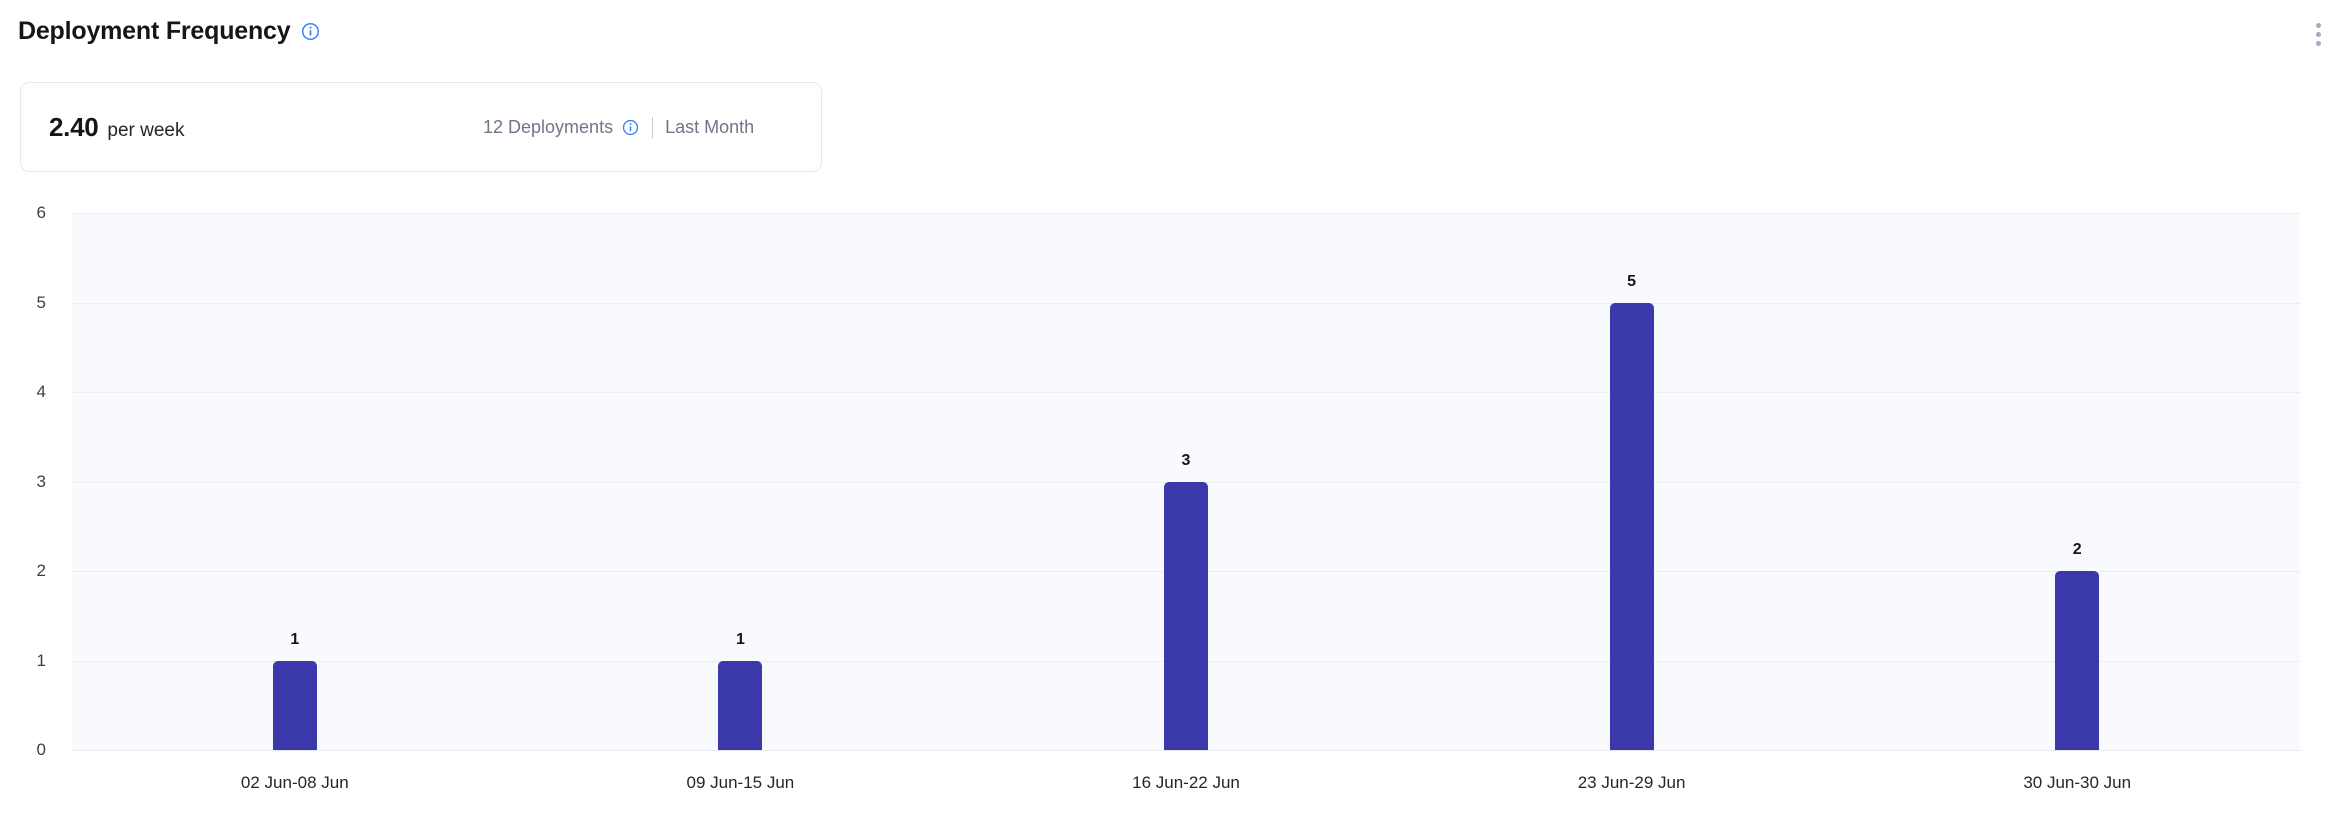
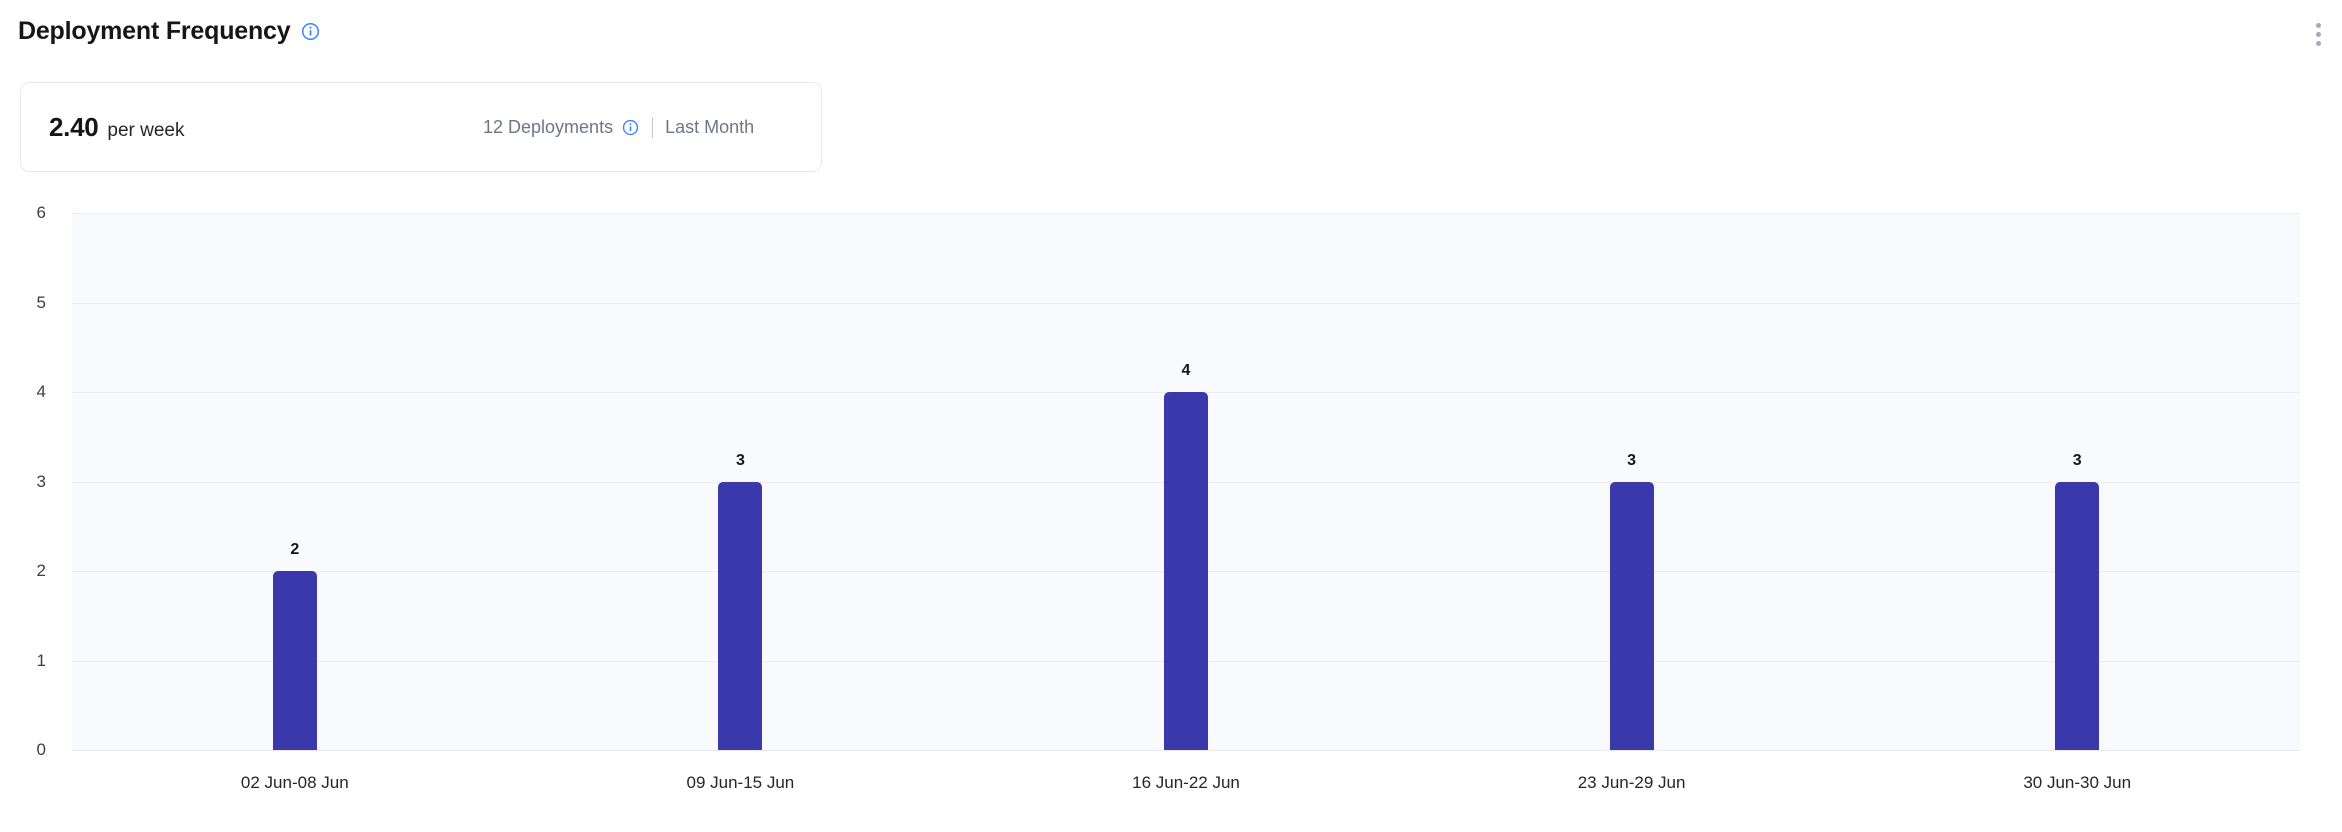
02 Jun-08 Jun: 1 -> 2
09 Jun-15 Jun: 1 -> 3
16 Jun-22 Jun: 3 -> 4
23 Jun-29 Jun: 5 -> 3
30 Jun-30 Jun: 2 -> 3
